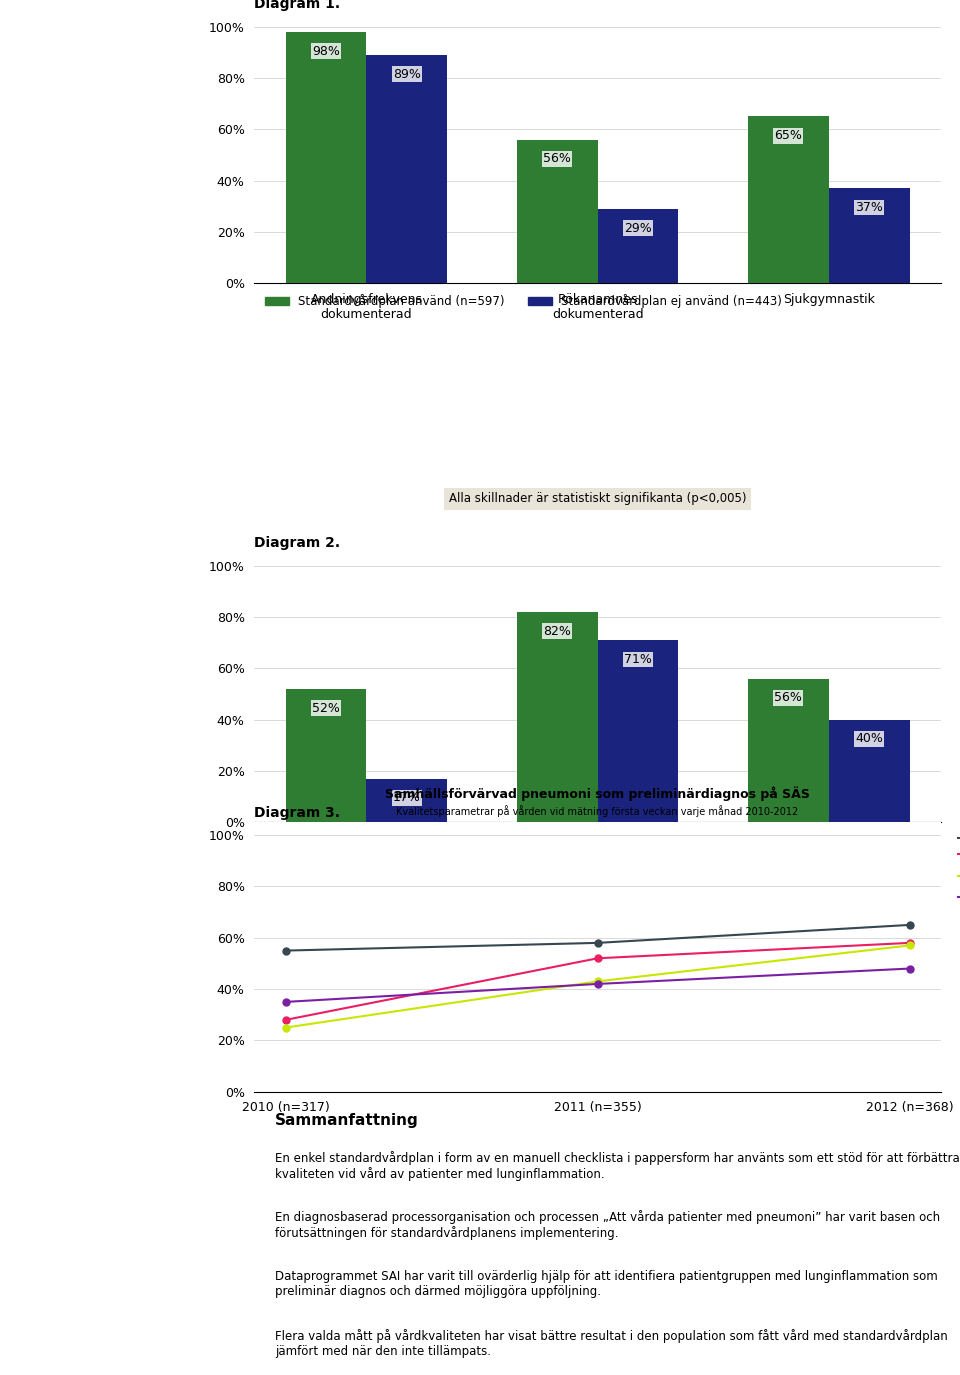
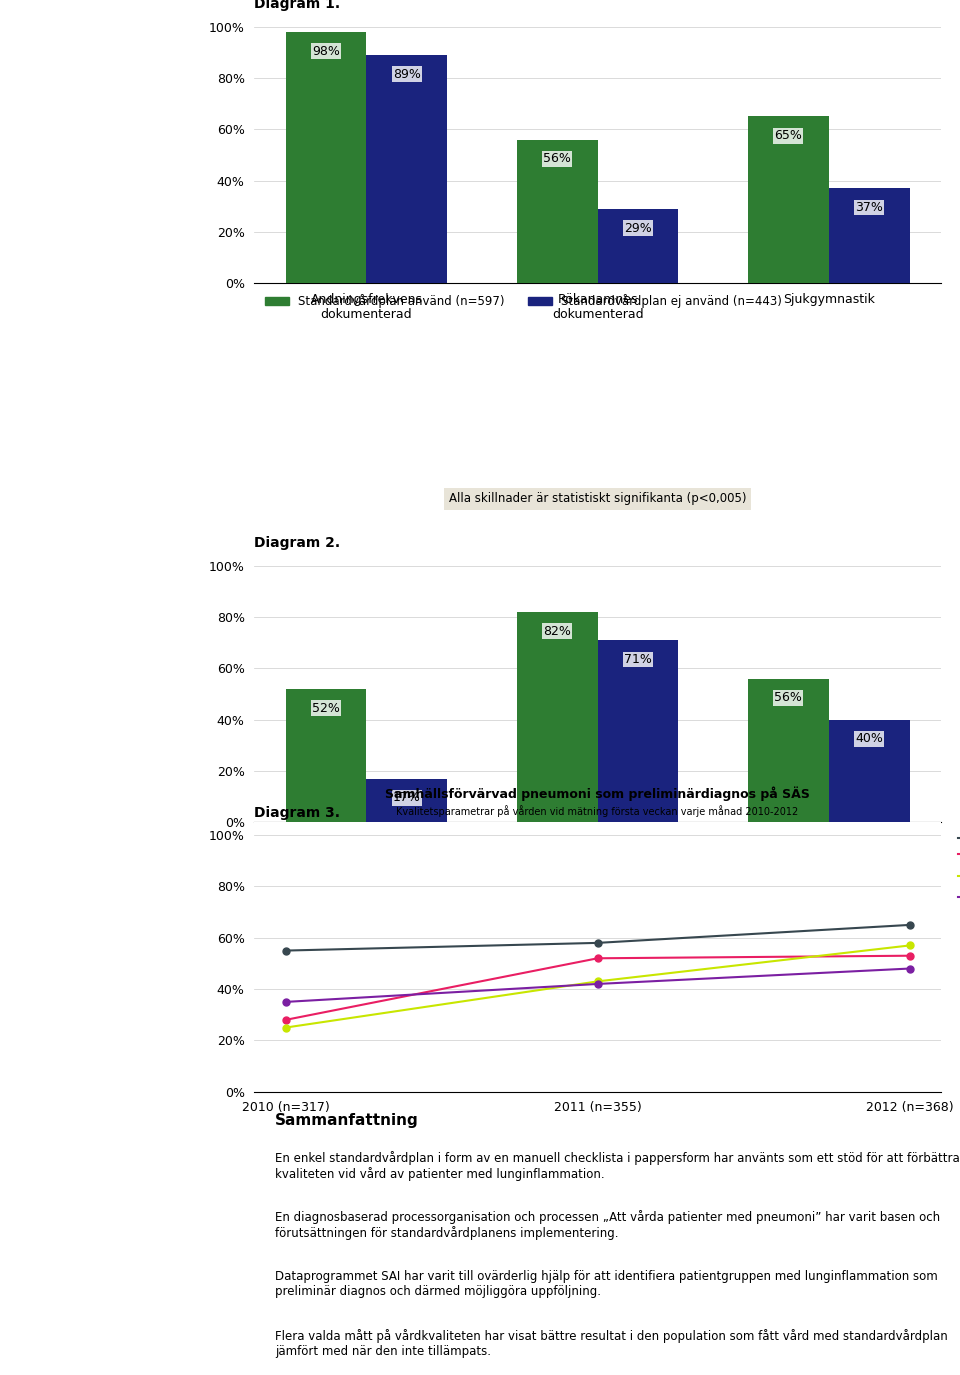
Diagram 3./Sjukgymnastik/2012 (n=368): 58% -> 53%
